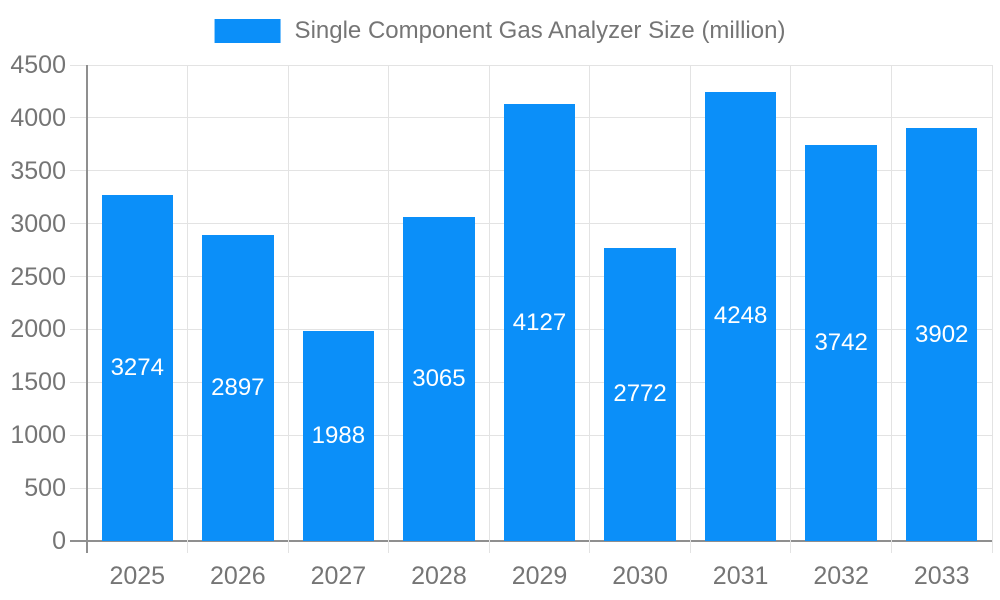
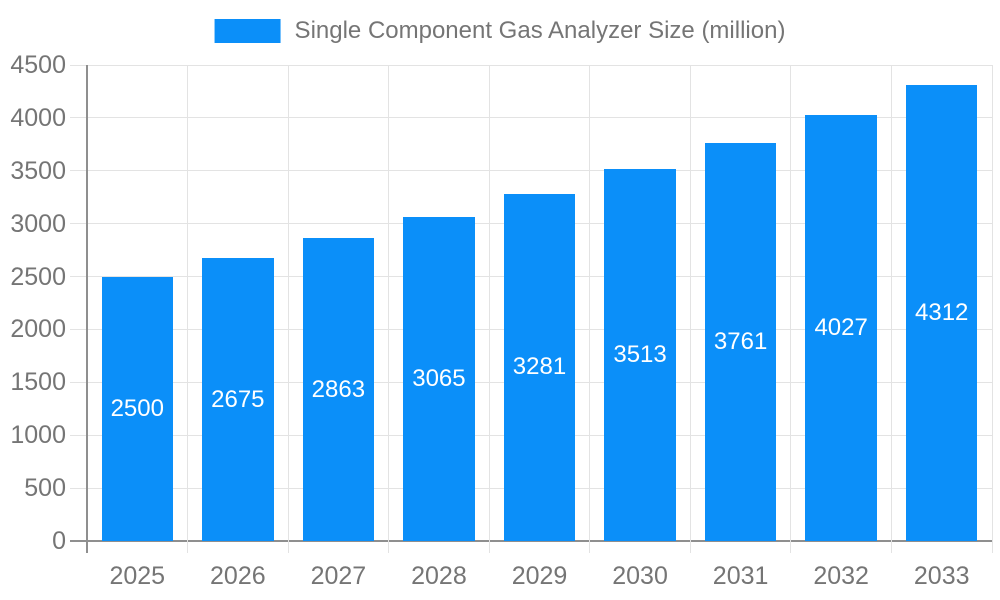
2025: 3274 -> 2500
2026: 2897 -> 2675
2027: 1988 -> 2863
2029: 4127 -> 3281
2030: 2772 -> 3513
2031: 4248 -> 3761
2032: 3742 -> 4027
2033: 3902 -> 4312
